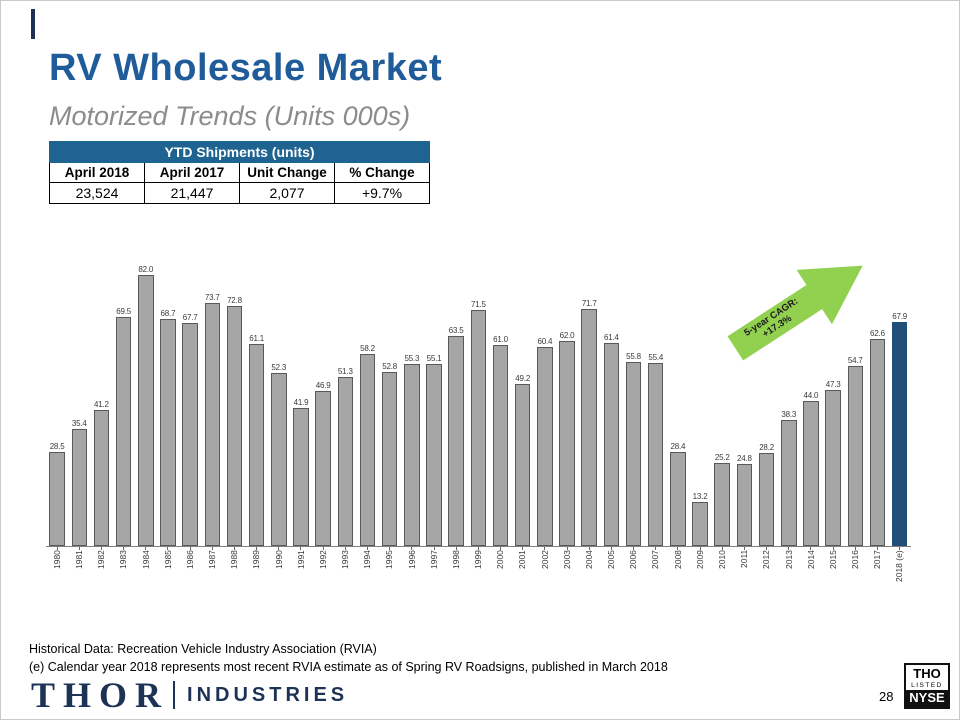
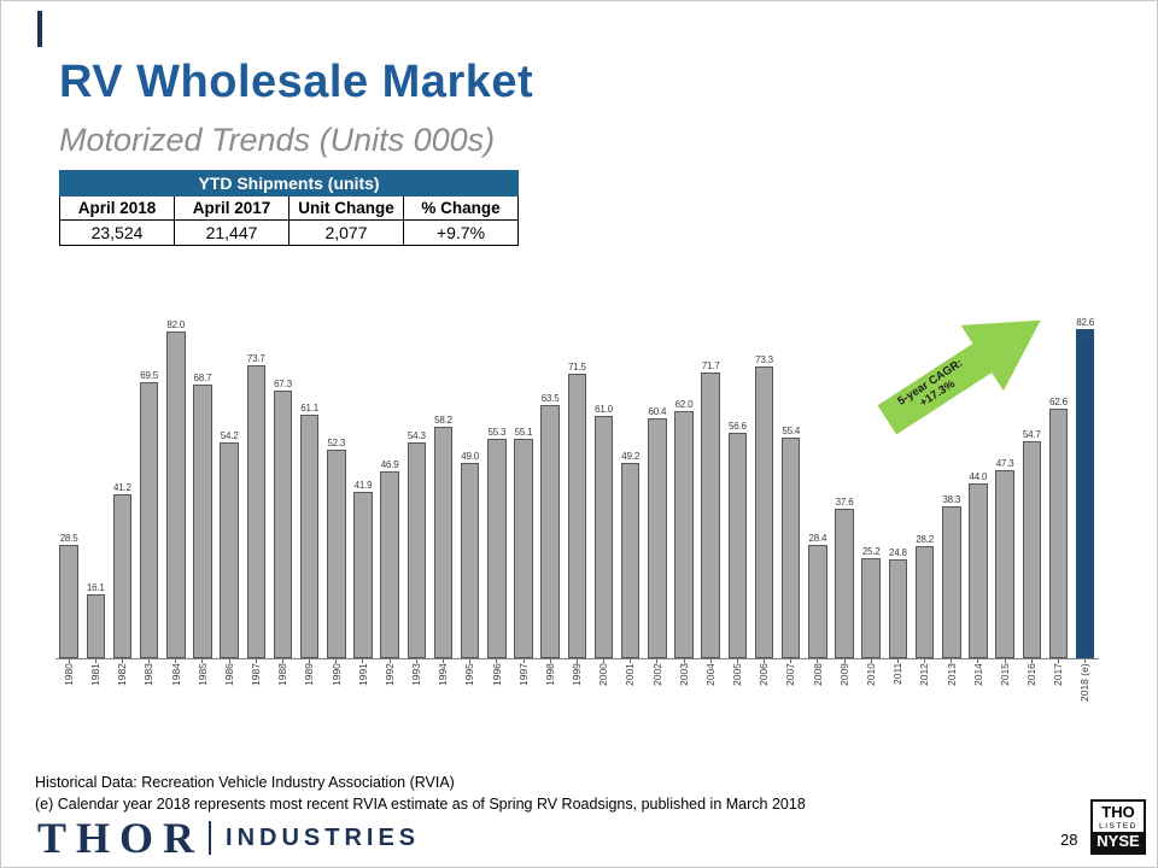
1981: 35.4 -> 16.1
1986: 67.7 -> 54.2
1988: 72.8 -> 67.3
1993: 51.3 -> 54.3
1995: 52.8 -> 49.0
2005: 61.4 -> 56.6
2006: 55.8 -> 73.3
2009: 13.2 -> 37.6
2018 (e): 67.9 -> 82.6
